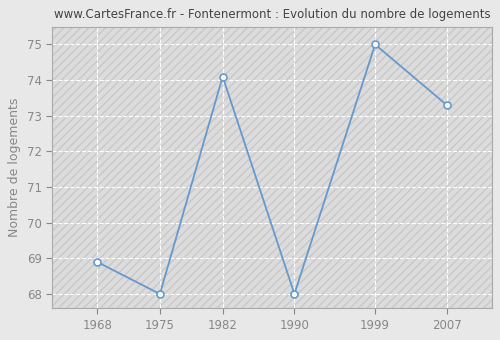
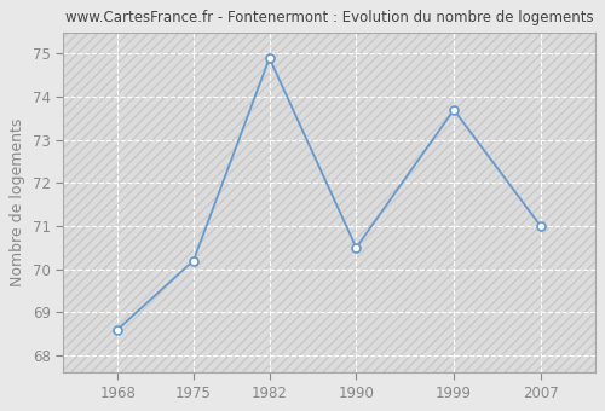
1968: 68.9 -> 68.6
1975: 68.0 -> 70.2
1982: 74.1 -> 74.9
1990: 68.0 -> 70.5
1999: 75.0 -> 73.7
2007: 73.3 -> 71.0
